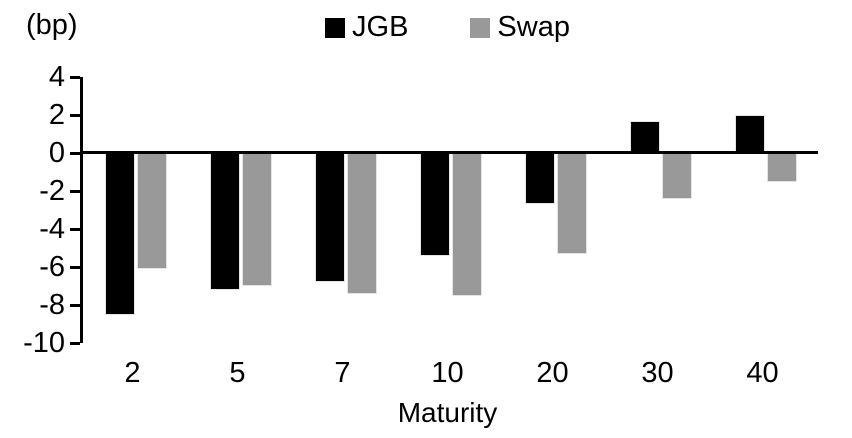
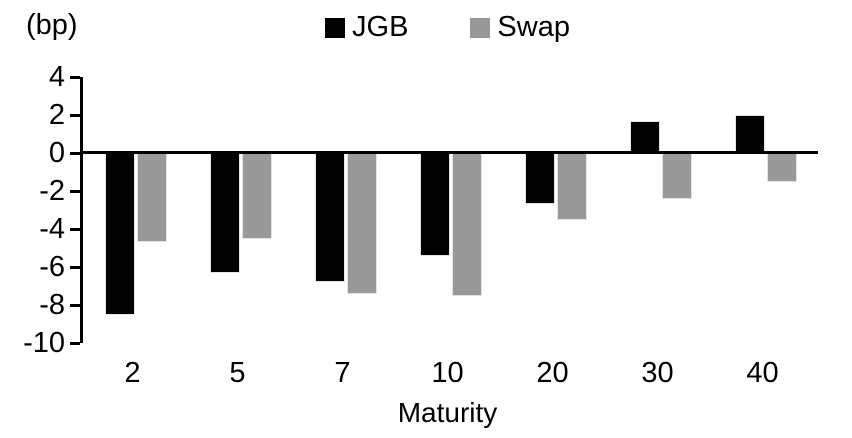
Swap/2: -6.1 -> -4.7
JGB/5: -7.2 -> -6.3
Swap/5: -7.0 -> -4.5
Swap/20: -5.3 -> -3.5
